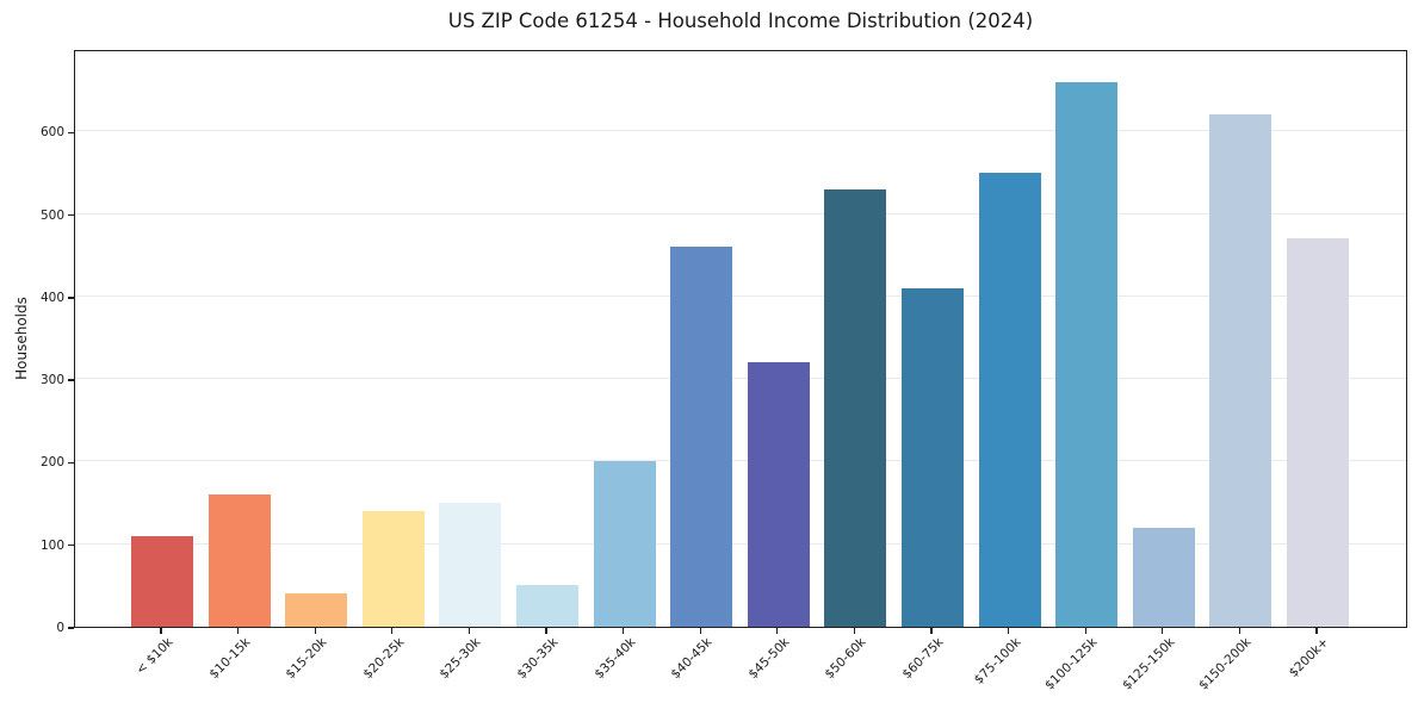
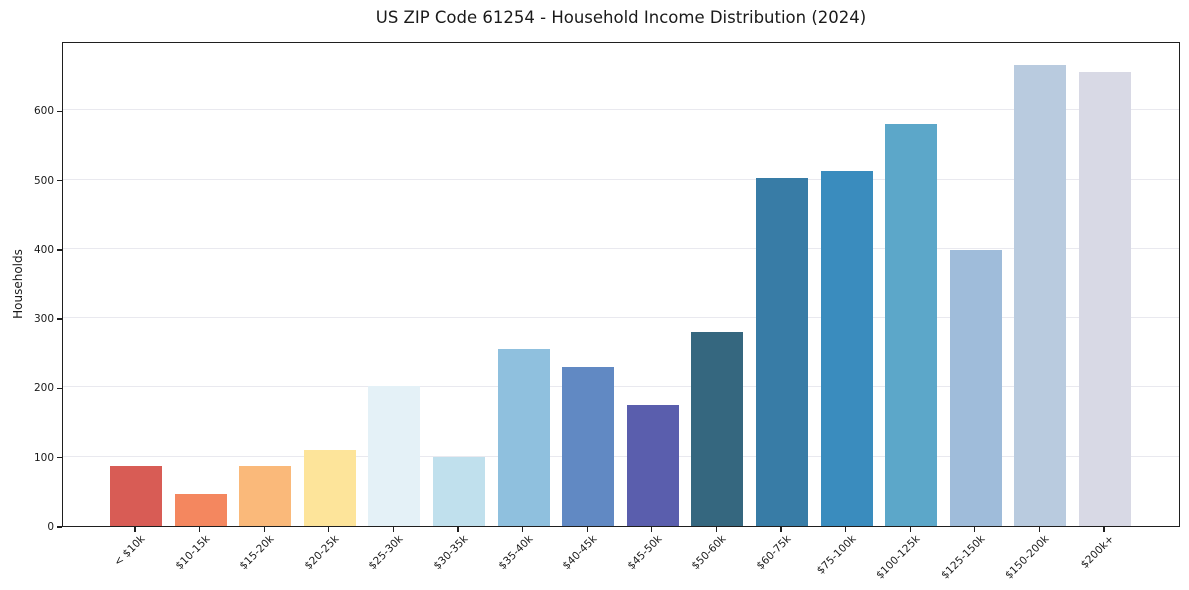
< $10k: 110 -> 90
$10-15k: 160 -> 50
$15-20k: 40 -> 90
$20-25k: 140 -> 110
$25-30k: 150 -> 200
$30-35k: 50 -> 100
$35-40k: 200 -> 260
$40-45k: 460 -> 230
$45-50k: 320 -> 170
$50-60k: 530 -> 280
$60-75k: 410 -> 500
$75-100k: 550 -> 510
$100-125k: 660 -> 580
$125-150k: 120 -> 400
$150-200k: 620 -> 660
$200k+: 470 -> 660
